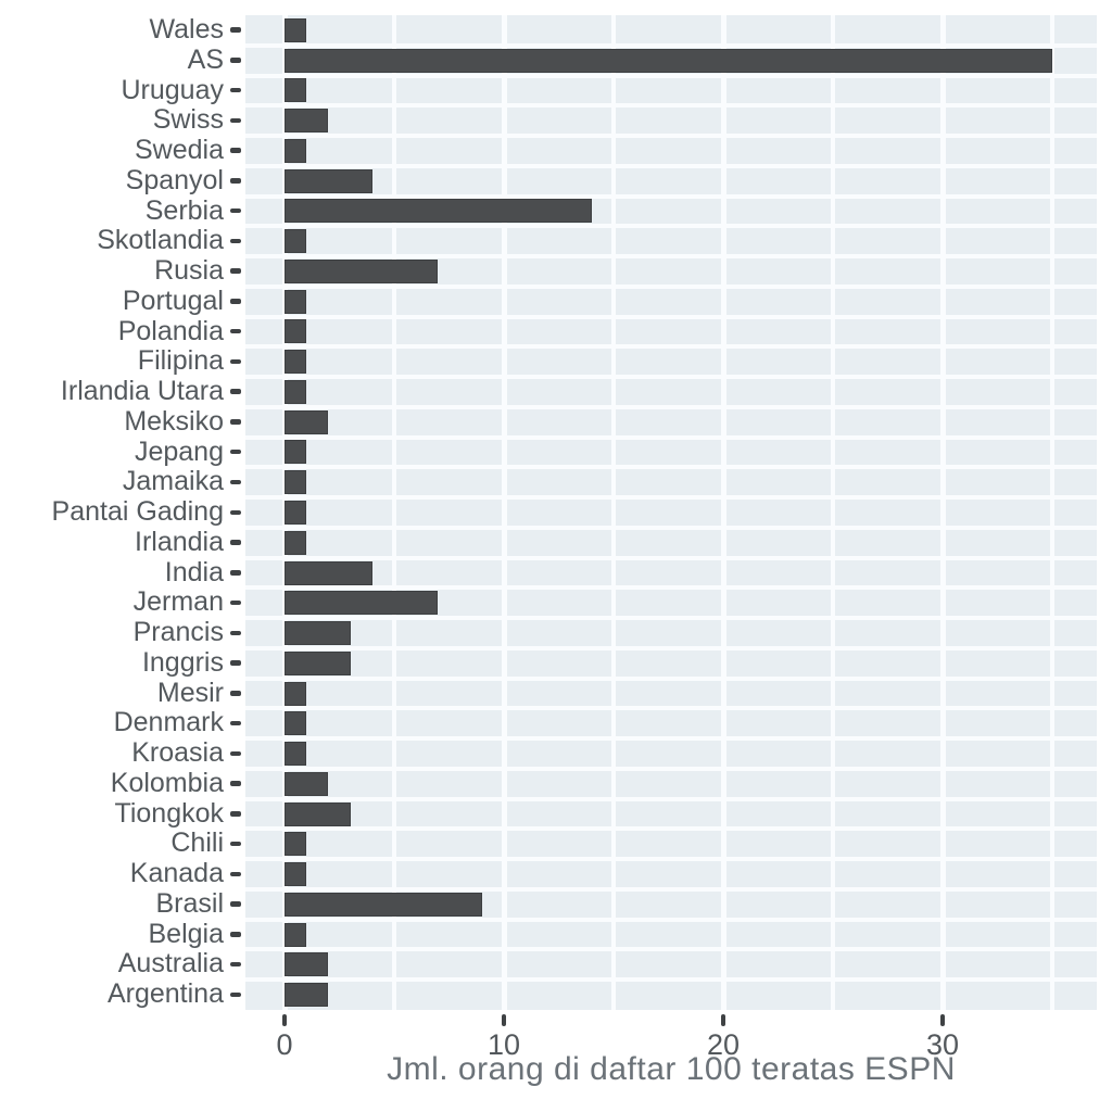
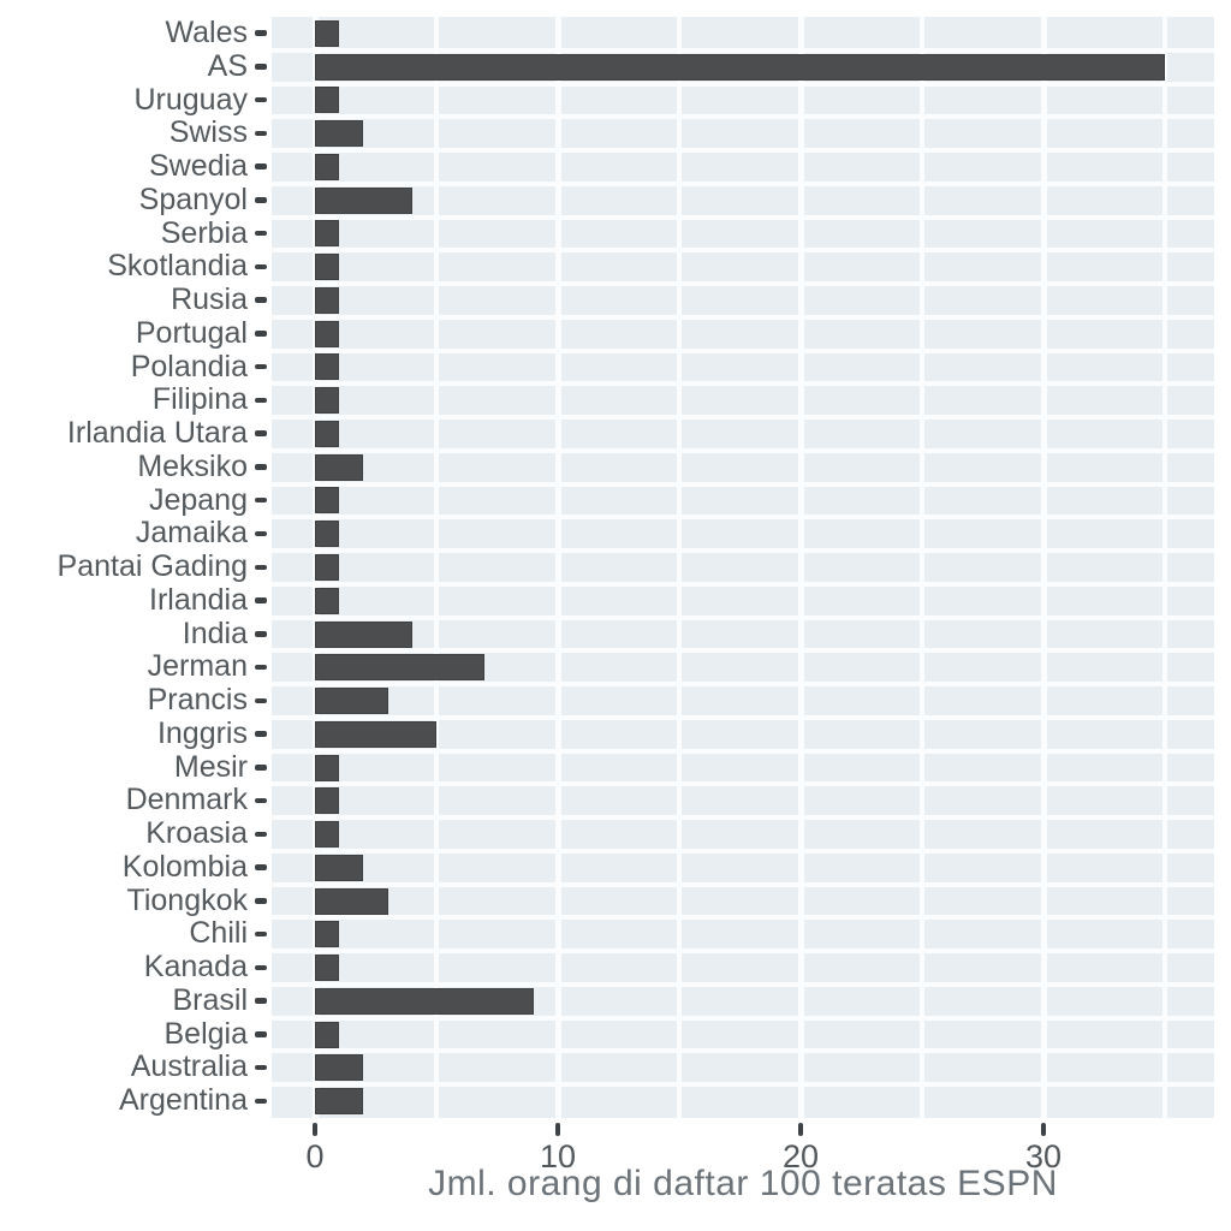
Serbia: 14 -> 1
Rusia: 7 -> 1
Inggris: 3 -> 5
